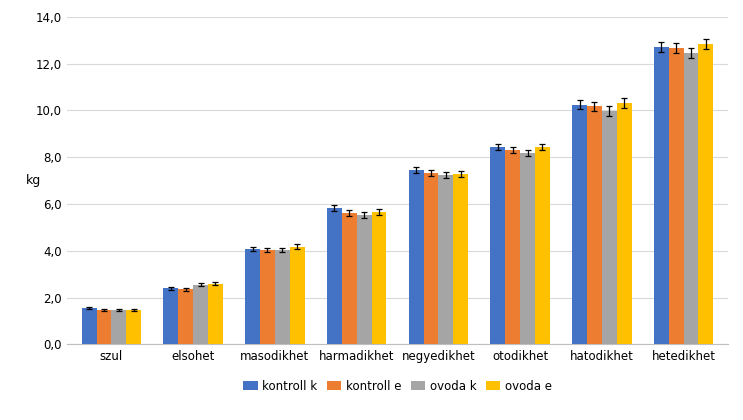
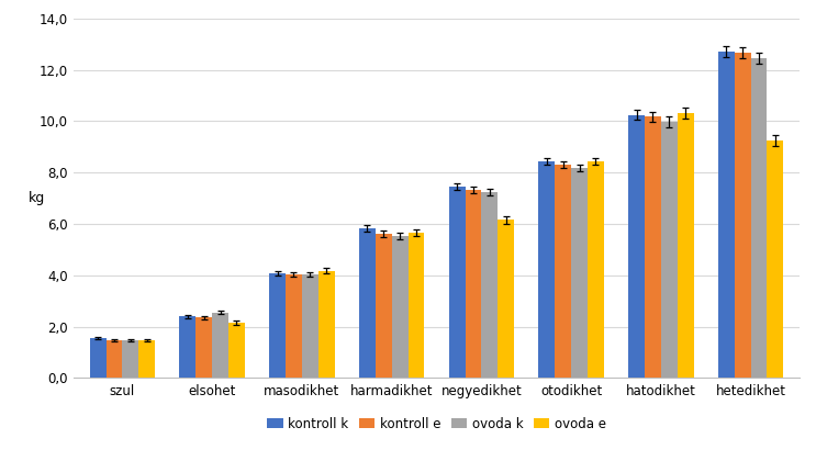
ovoda e/elsohet: 2,60 -> 2,15
ovoda e/negyedikhet: 7,28 -> 6,15
ovoda e/hetedikhet: 12,85 -> 9,25
